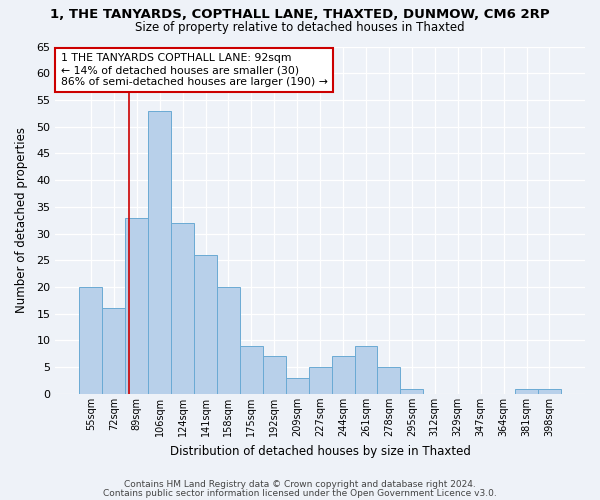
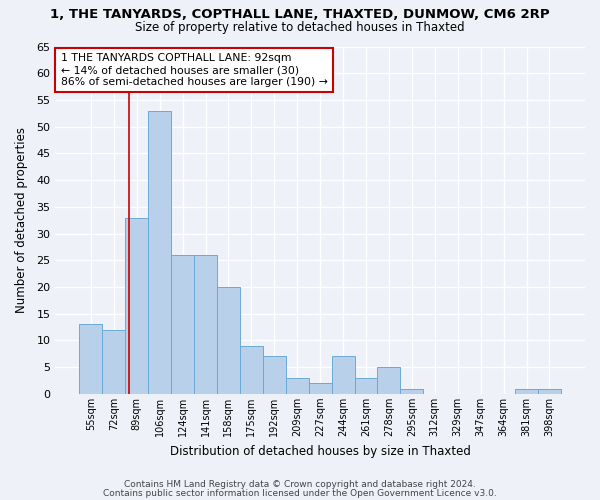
55sqm: 20 -> 13
72sqm: 16 -> 12
124sqm: 32 -> 26
227sqm: 5 -> 2
261sqm: 9 -> 3
